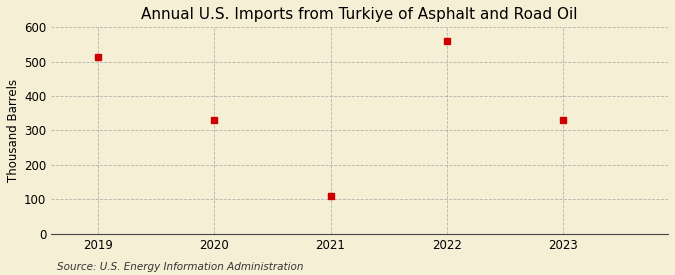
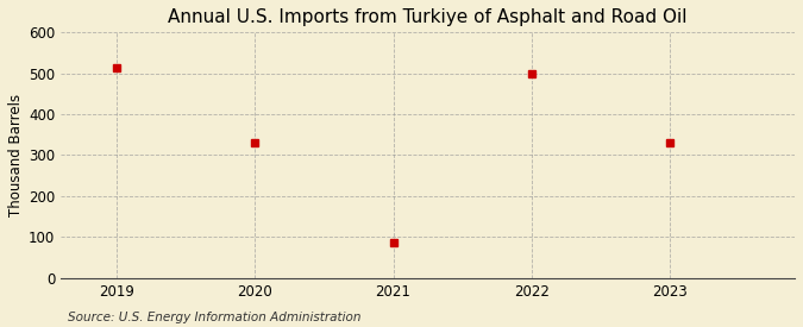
2021: 110 -> 85
2022: 560 -> 500
